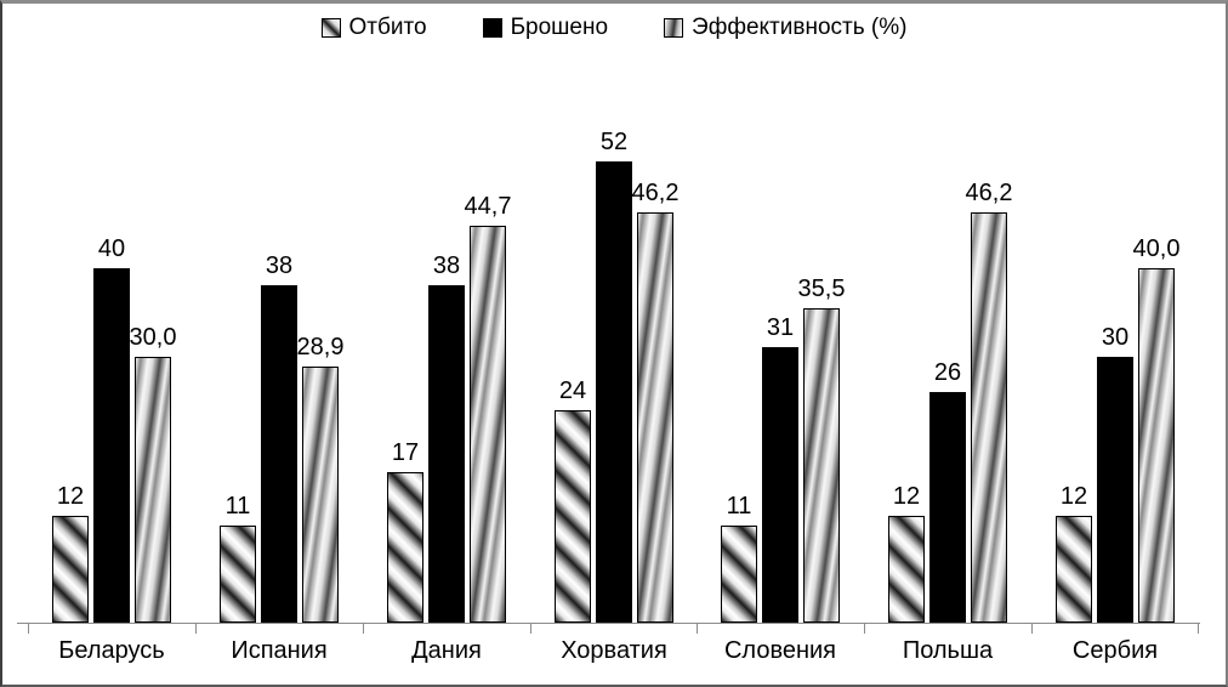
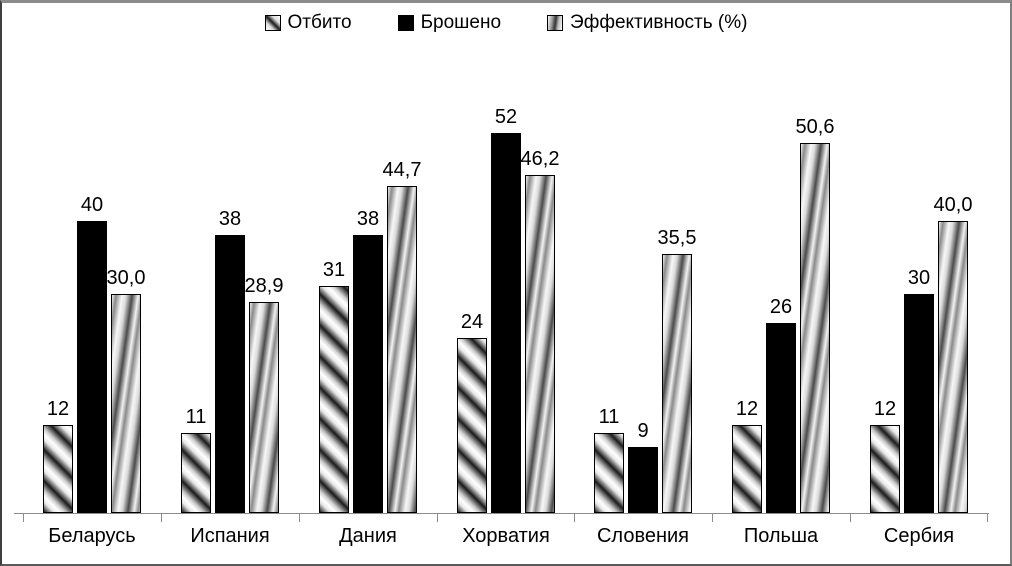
Отбито/Дания: 17 -> 31
Брошено/Словения: 31 -> 9
Эффективность (%)/Польша: 46,2 -> 50,6
